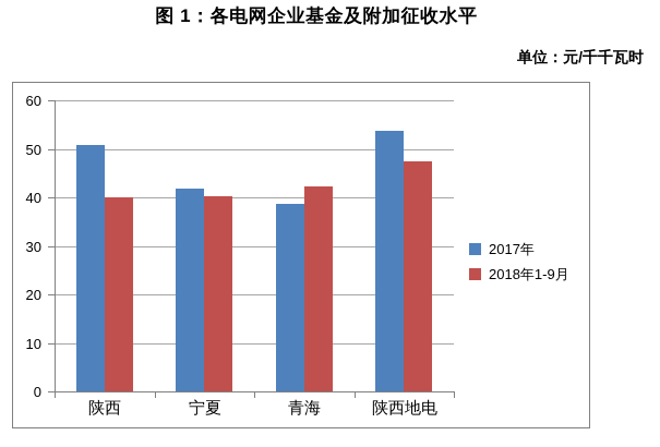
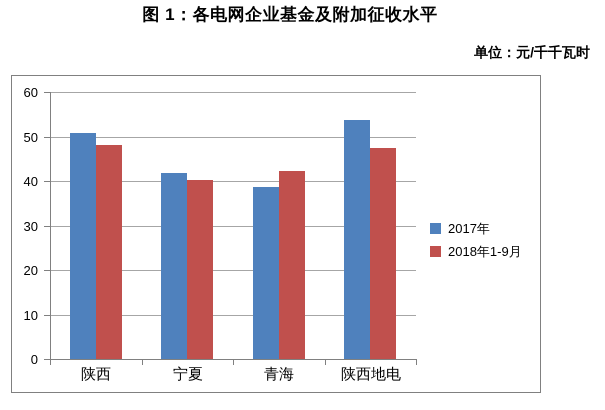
2018年1-9月/陕西: 40 -> 48
